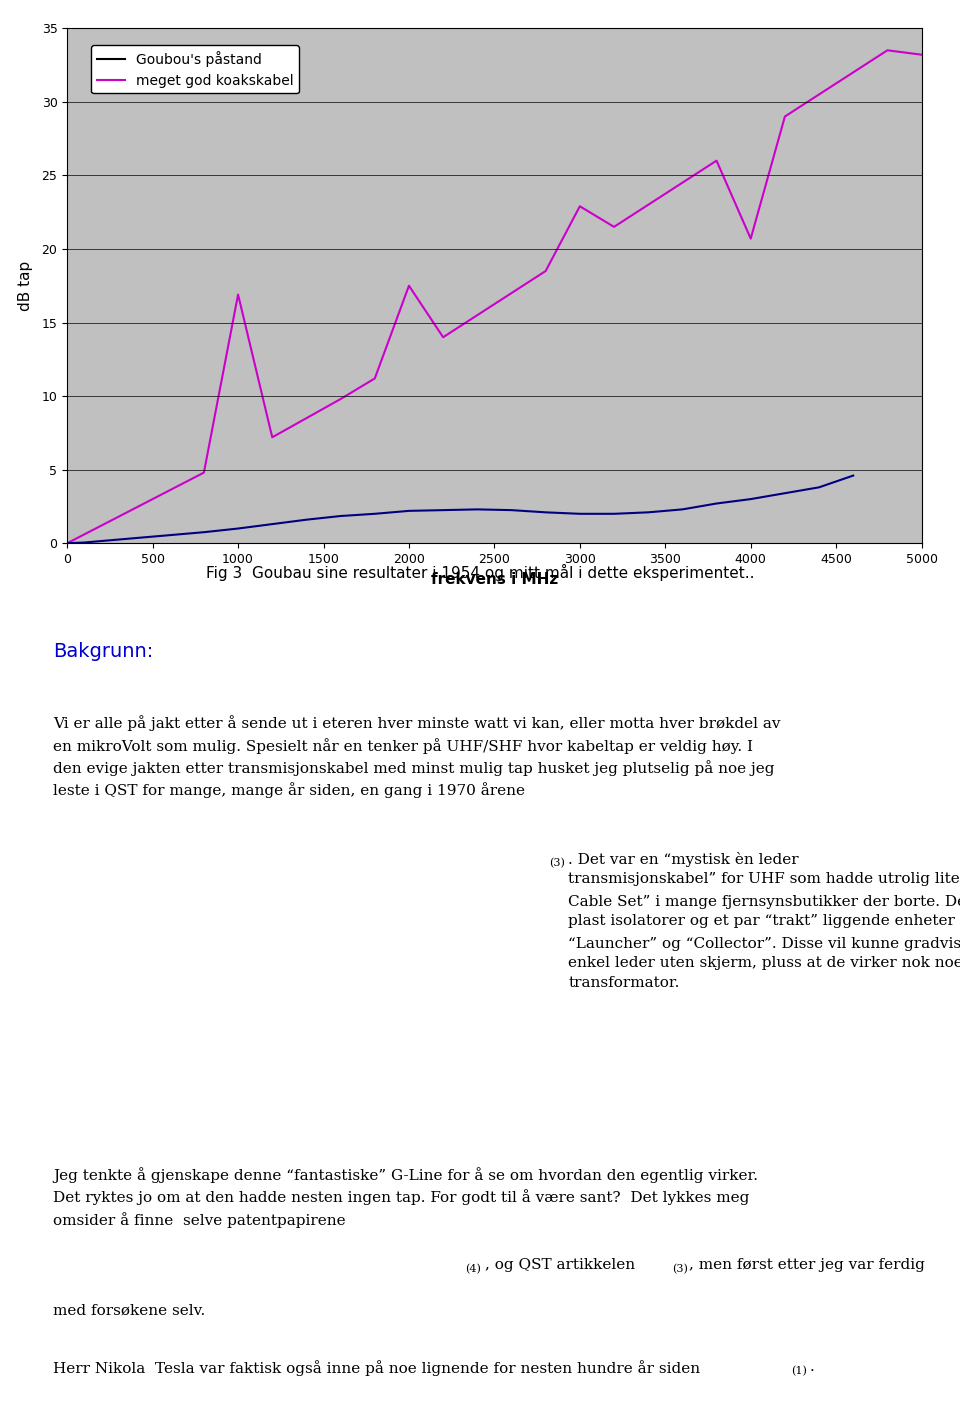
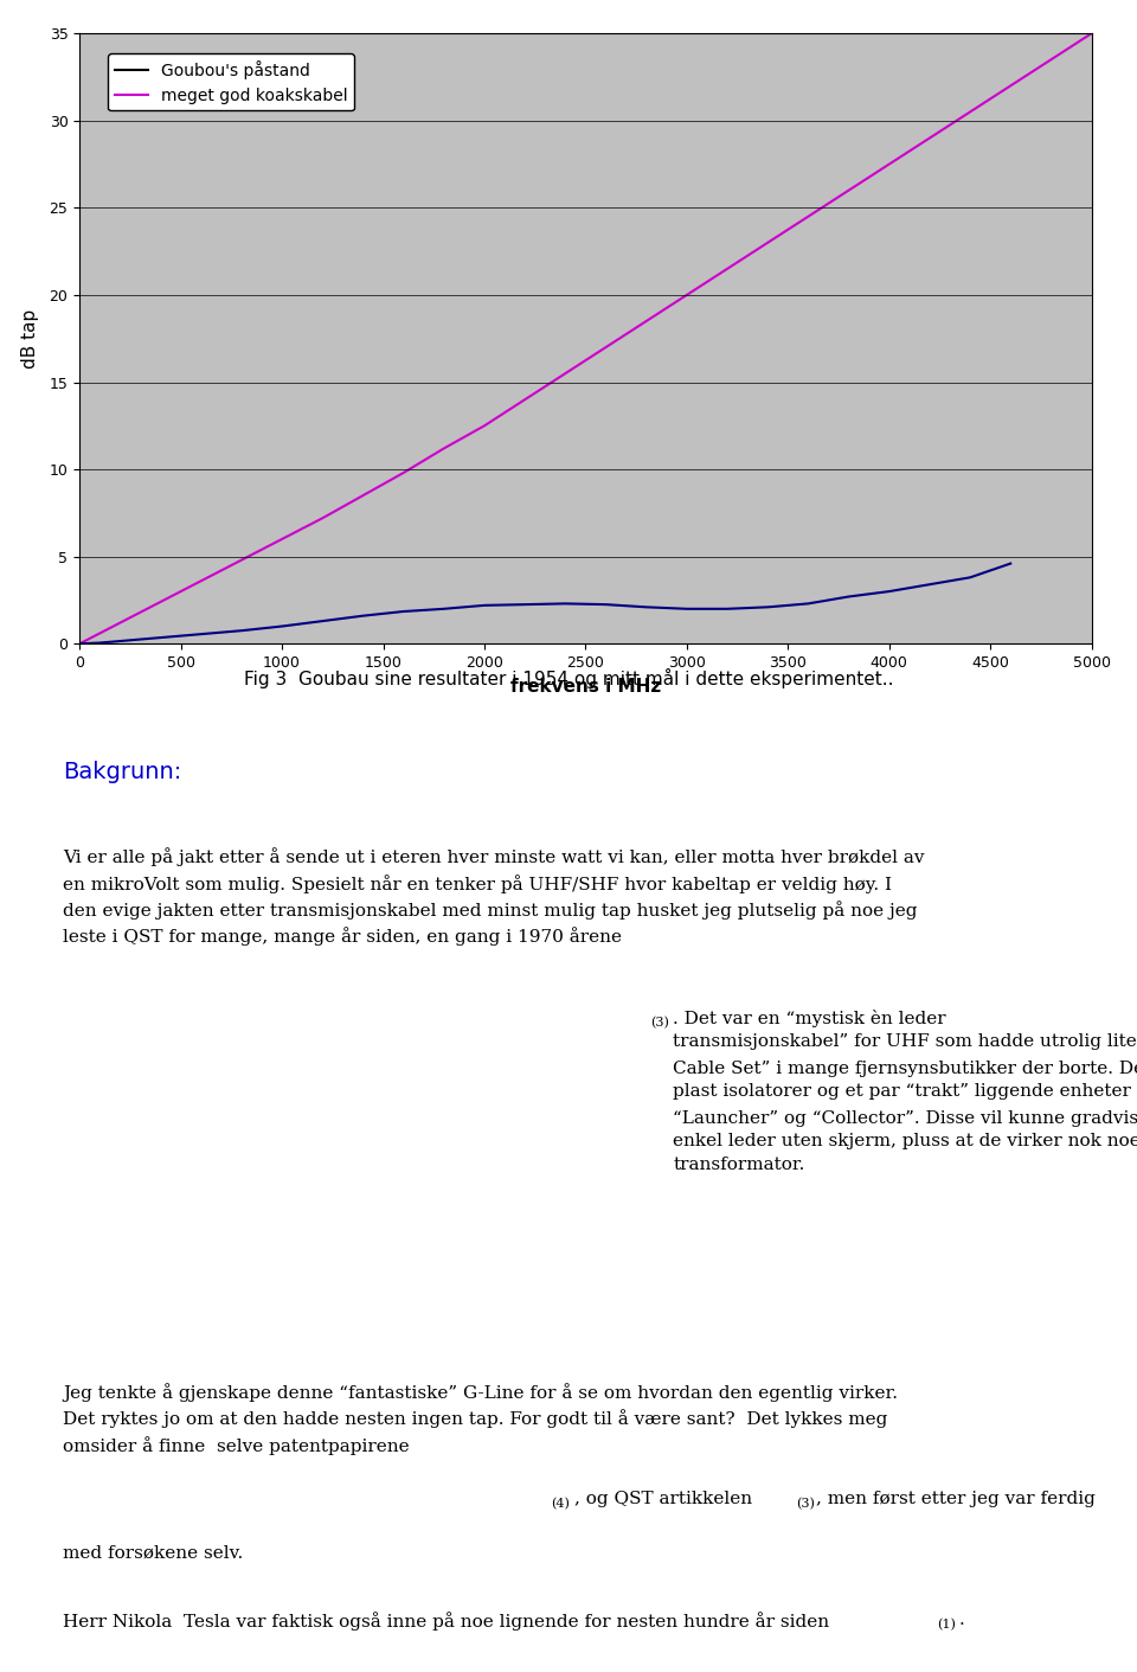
meget god koakskabel/1000: 16.9 -> 6.0
meget god koakskabel/2000: 17.5 -> 12.5
meget god koakskabel/3000: 22.9 -> 20.0
meget god koakskabel/4000: 20.7 -> 27.5
meget god koakskabel/5000: 33.2 -> 35.0
